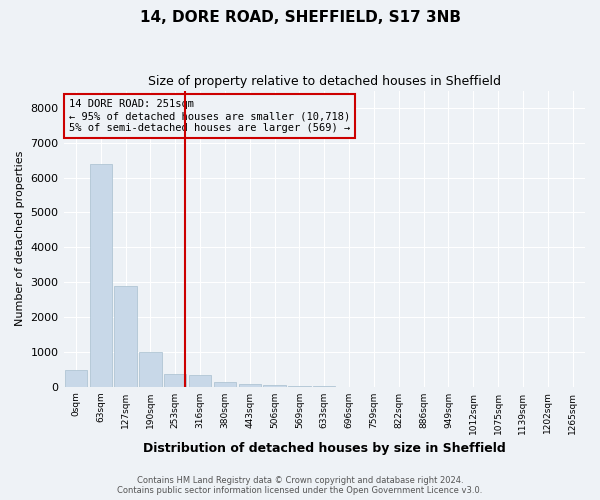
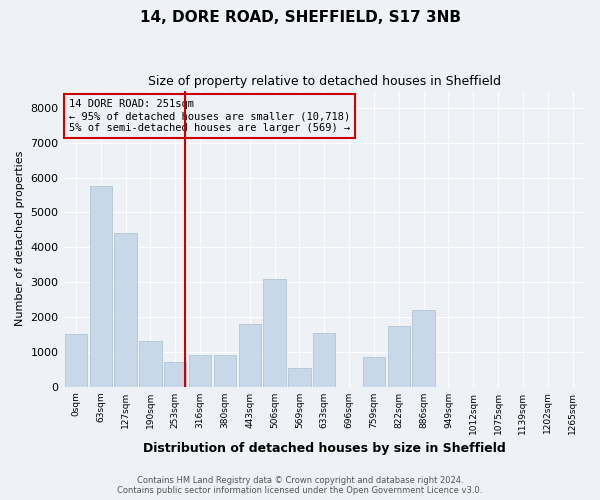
0sqm: 480 -> 1500
63sqm: 6400 -> 5750
127sqm: 2900 -> 4400
190sqm: 1000 -> 1300
253sqm: 350 -> 700
316sqm: 340 -> 900
380sqm: 140 -> 900
443sqm: 90 -> 1800
506sqm: 40 -> 3100
569sqm: 20 -> 550
633sqm: 10 -> 1550
759sqm: 0 -> 850
822sqm: 0 -> 1750
886sqm: 0 -> 2200
